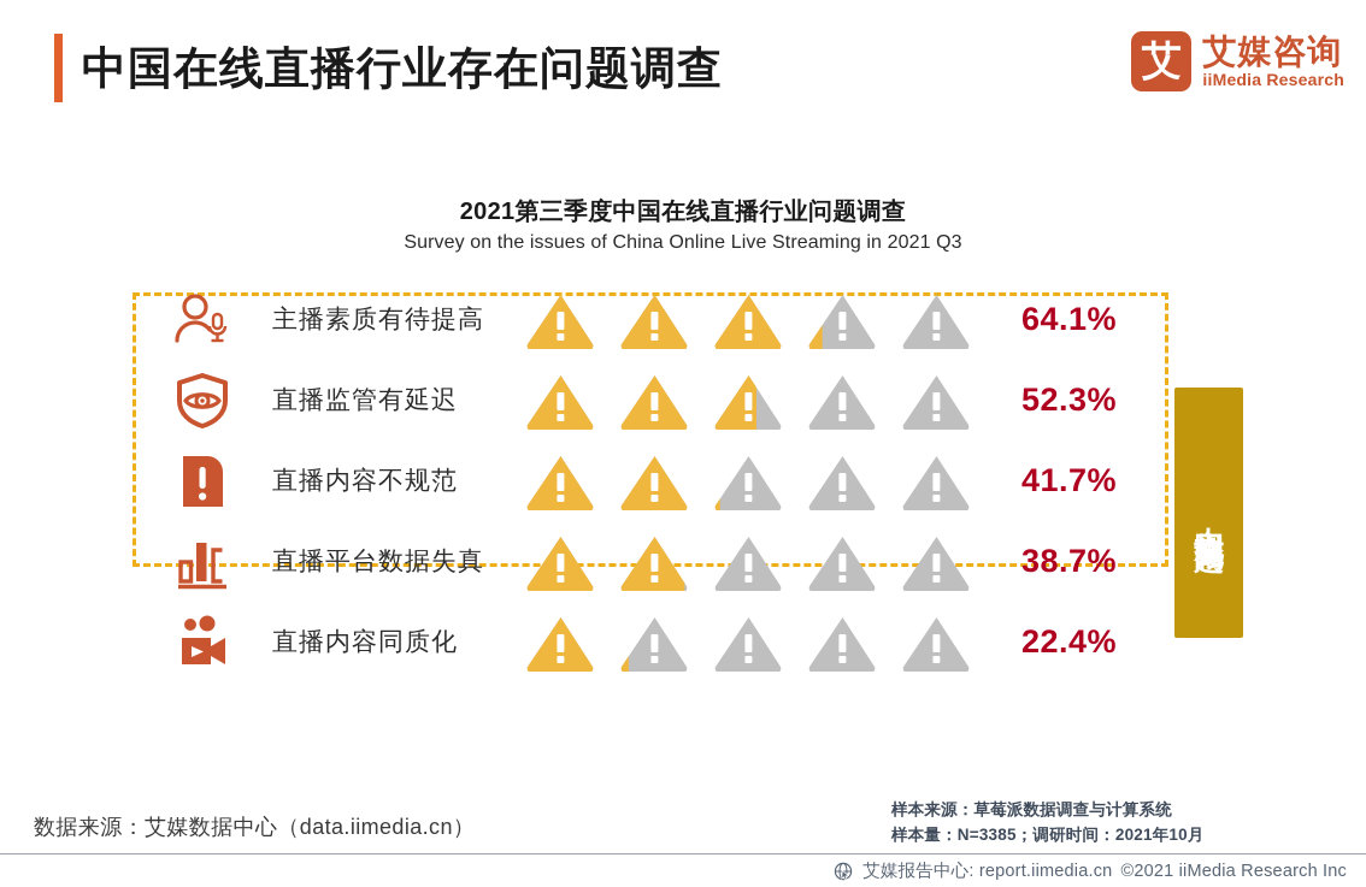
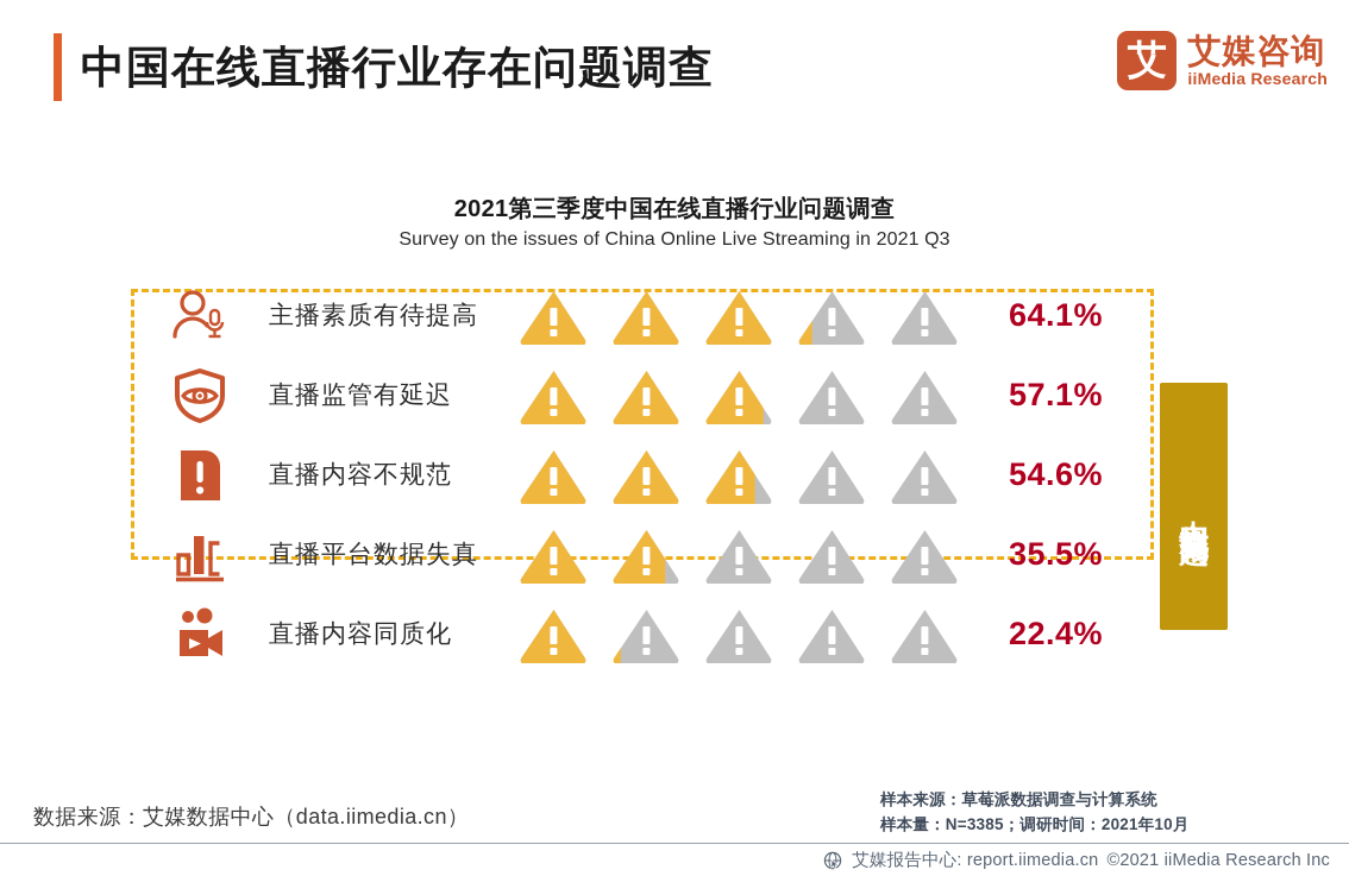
直播监管有延迟: 52.3% -> 57.1%
直播内容不规范: 41.7% -> 54.6%
直播平台数据失真: 38.7% -> 35.5%
